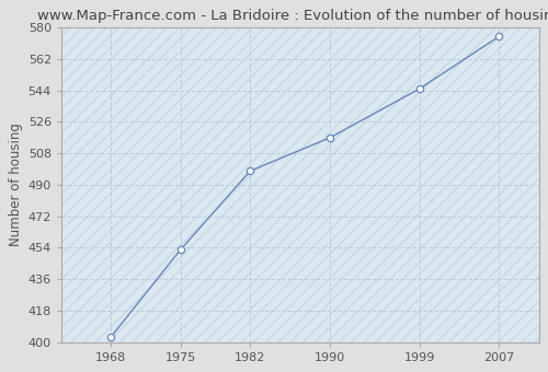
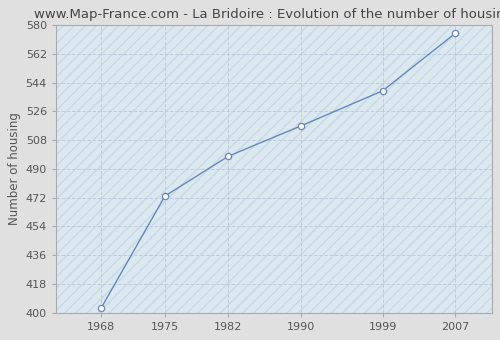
1975: 453 -> 473
1999: 545 -> 539
